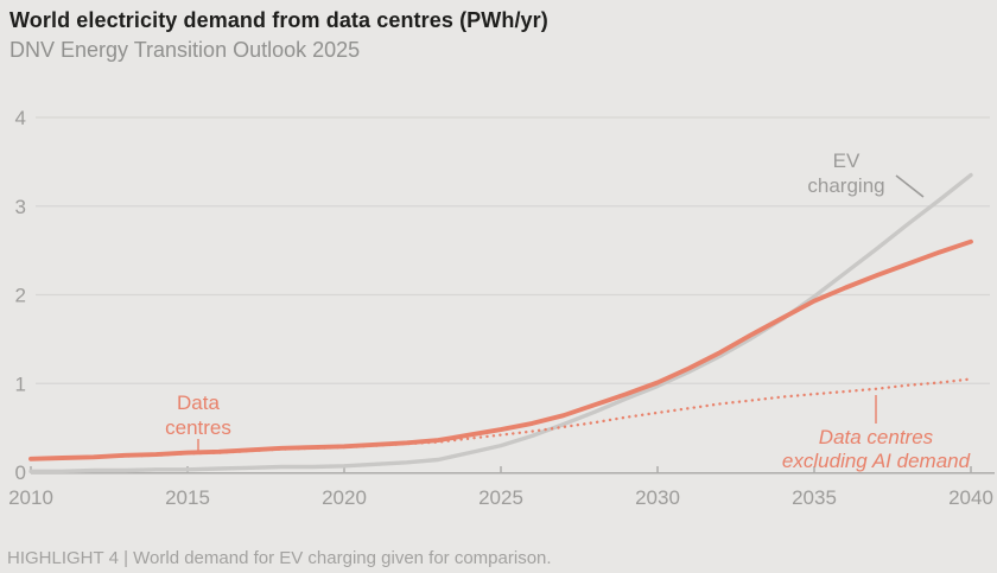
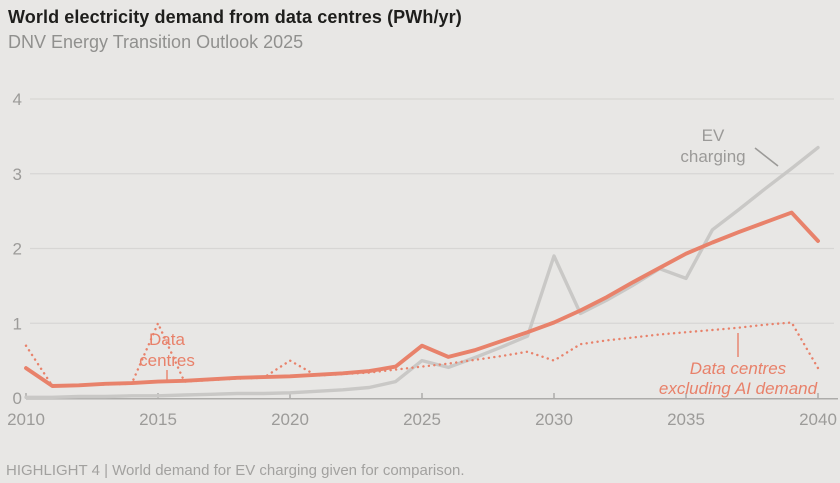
Data centres/2010: 0.1 -> 0.4
Data centres excluding AI demand/2010: 0.1 -> 0.7
Data centres excluding AI demand/2015: 0.2 -> 1.0
Data centres excluding AI demand/2020: 0.3 -> 0.5
EV charging/2025: 0.3 -> 0.5
Data centres/2025: 0.5 -> 0.7
EV charging/2030: 1.0 -> 1.9
Data centres excluding AI demand/2030: 0.7 -> 0.5
EV charging/2035: 2.0 -> 1.6
Data centres/2040: 2.6 -> 2.1
Data centres excluding AI demand/2040: 1.1 -> 0.4
